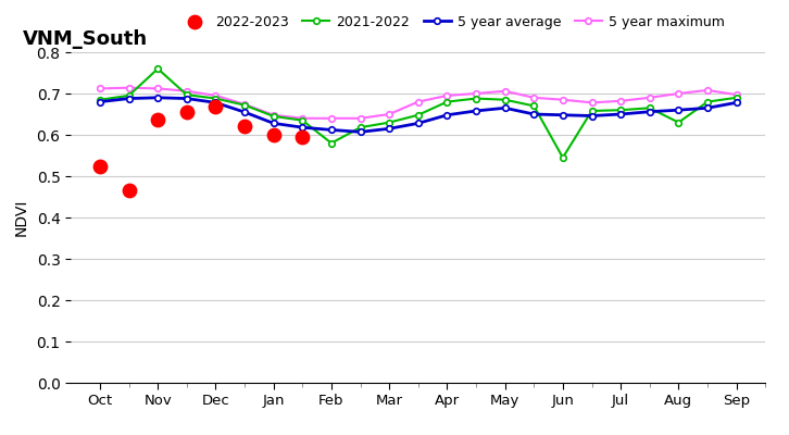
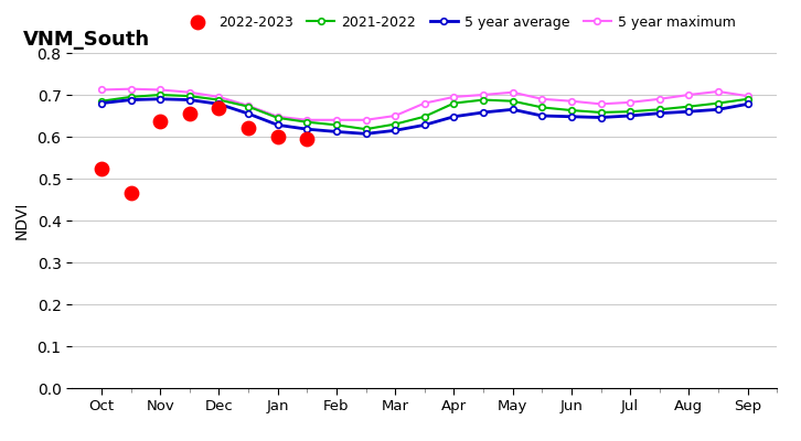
2021-2022/Nov: 0.760 -> 0.700
2021-2022/Feb: 0.580 -> 0.628
2021-2022/Jun: 0.545 -> 0.663
2021-2022/Aug: 0.630 -> 0.672
